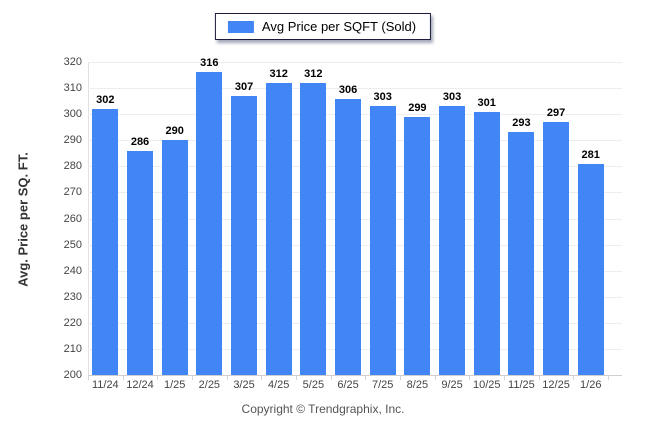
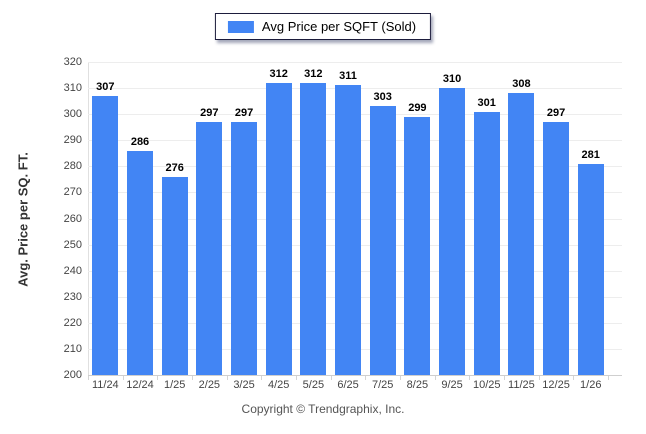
11/24: 302 -> 307
1/25: 290 -> 276
2/25: 316 -> 297
3/25: 307 -> 297
6/25: 306 -> 311
9/25: 303 -> 310
11/25: 293 -> 308
